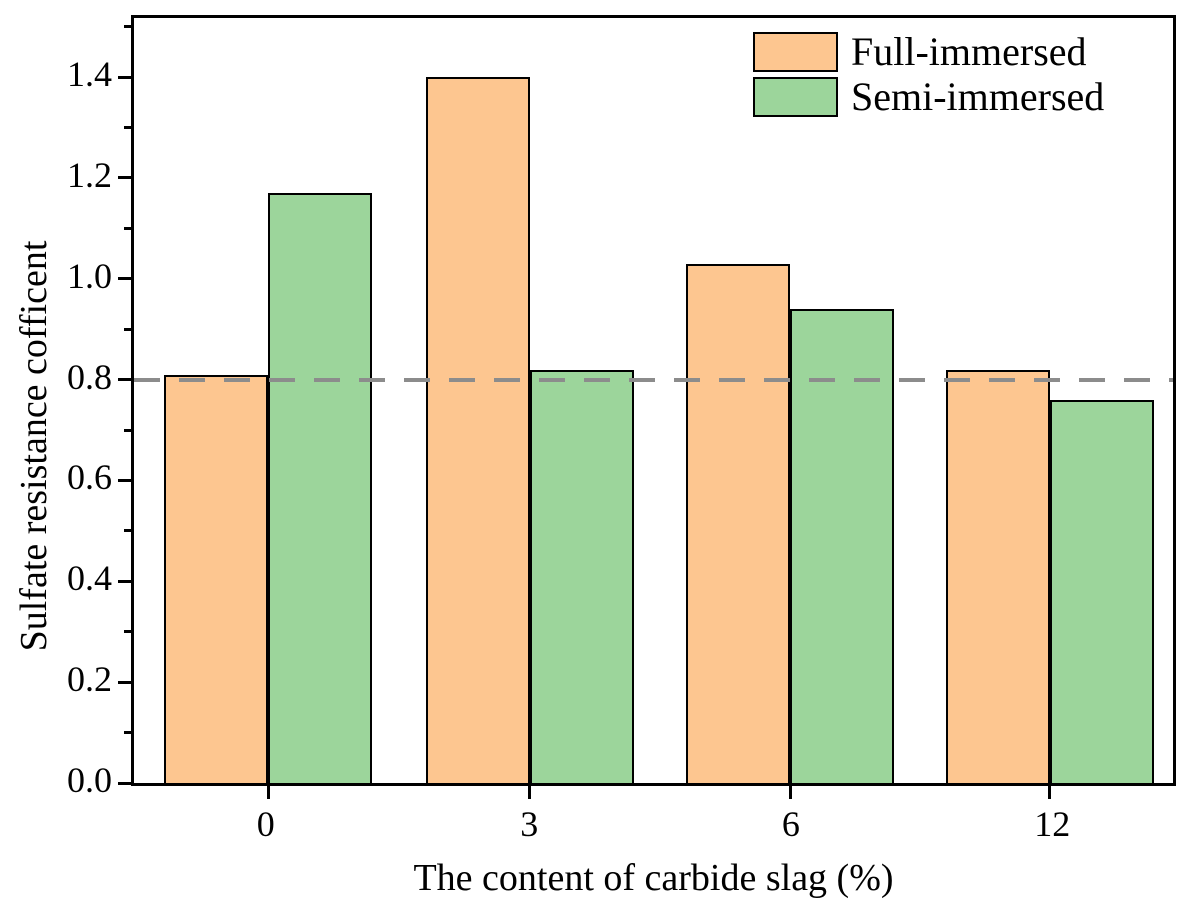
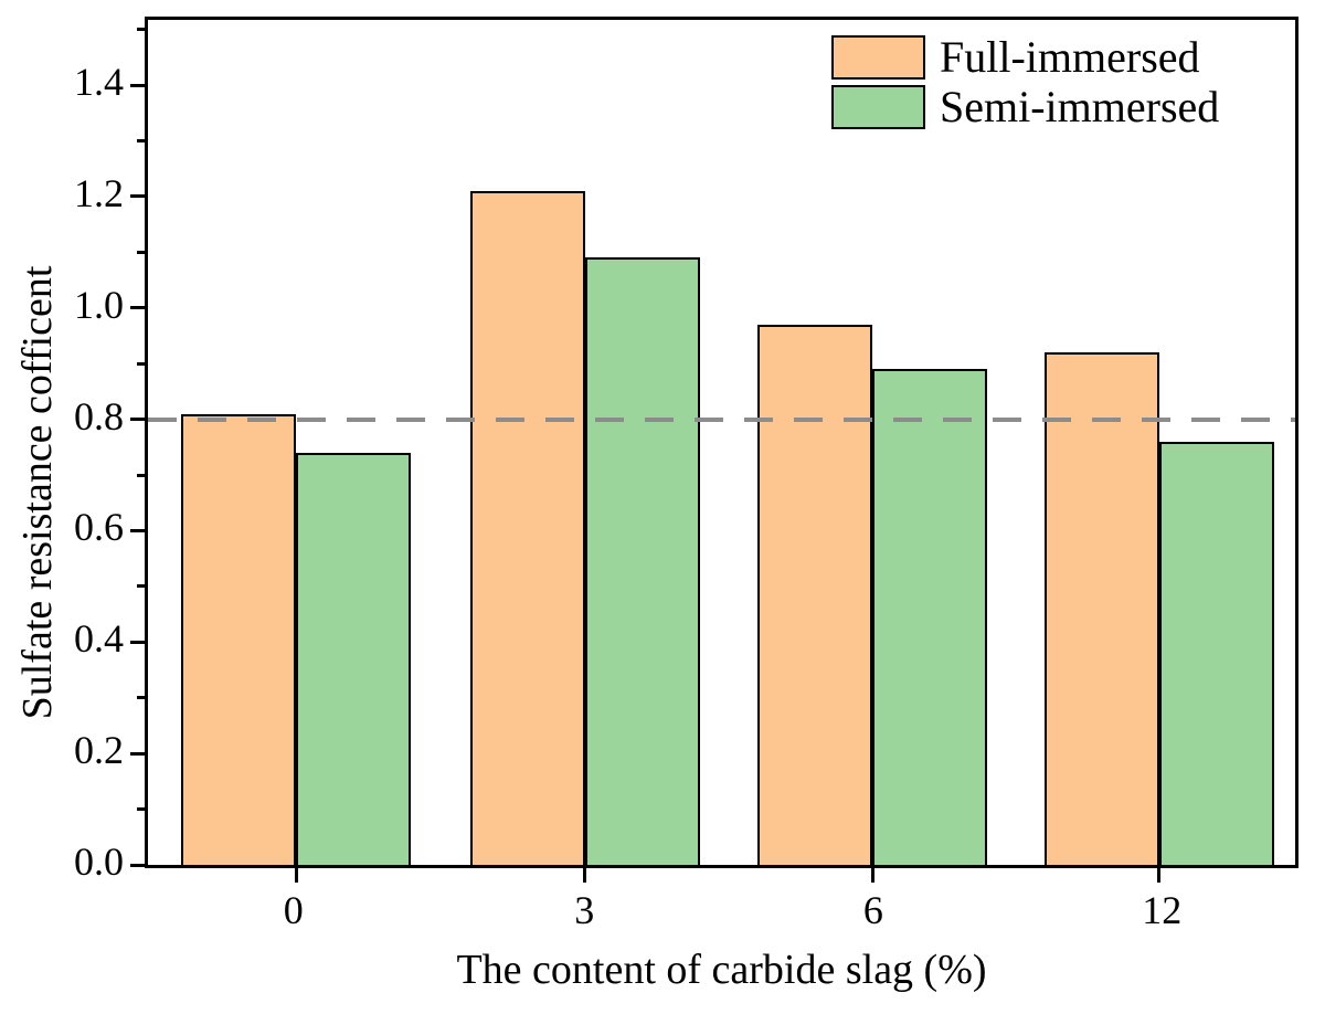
Semi-immersed/0: 1.17 -> 0.74
Full-immersed/3: 1.40 -> 1.21
Semi-immersed/3: 0.82 -> 1.09
Full-immersed/6: 1.03 -> 0.97
Semi-immersed/6: 0.94 -> 0.89
Full-immersed/12: 0.82 -> 0.92
